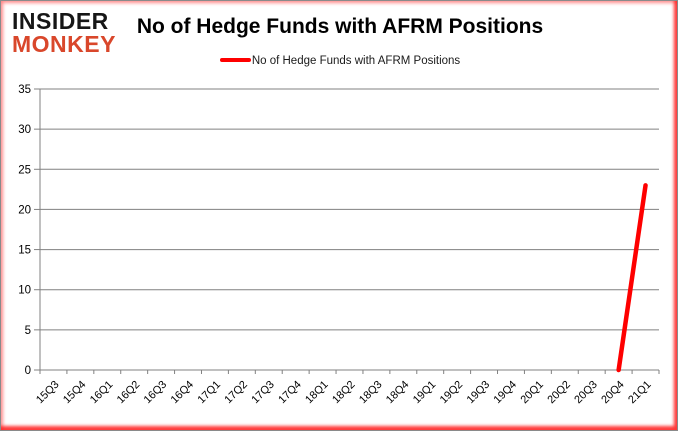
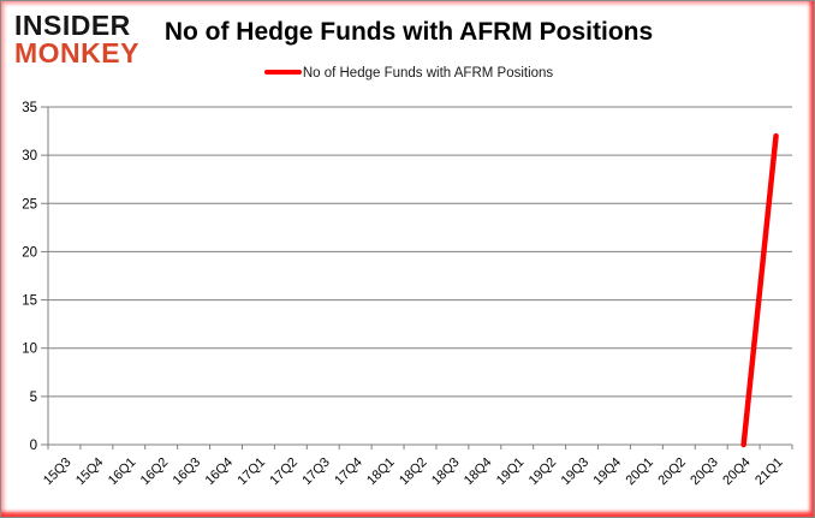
21Q1: 23 -> 32
